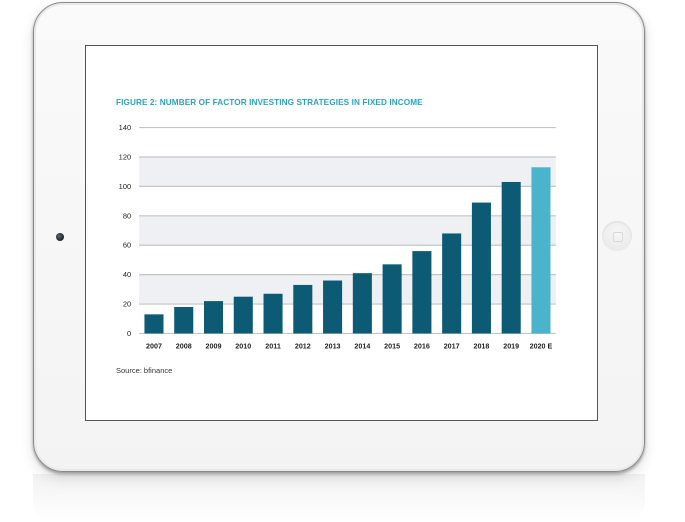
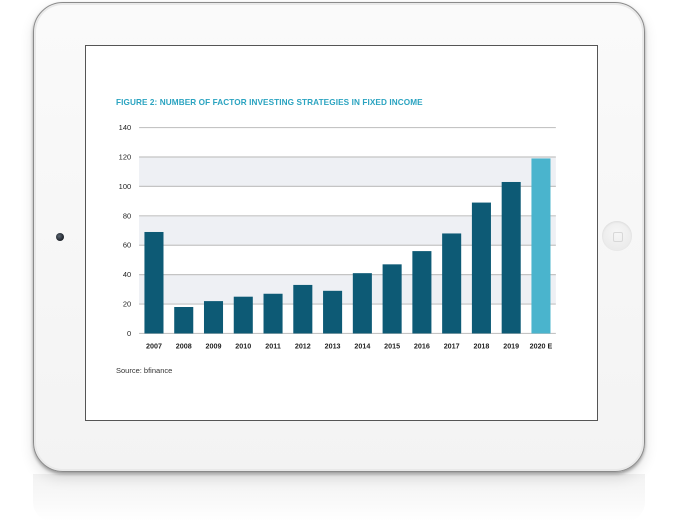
2007: 13 -> 69
2013: 36 -> 29
2020 E: 113 -> 119
